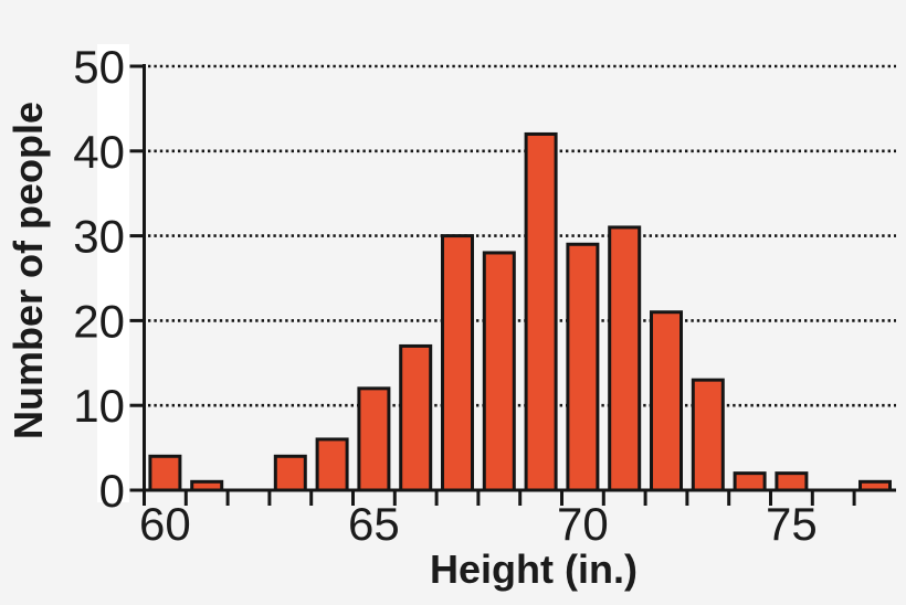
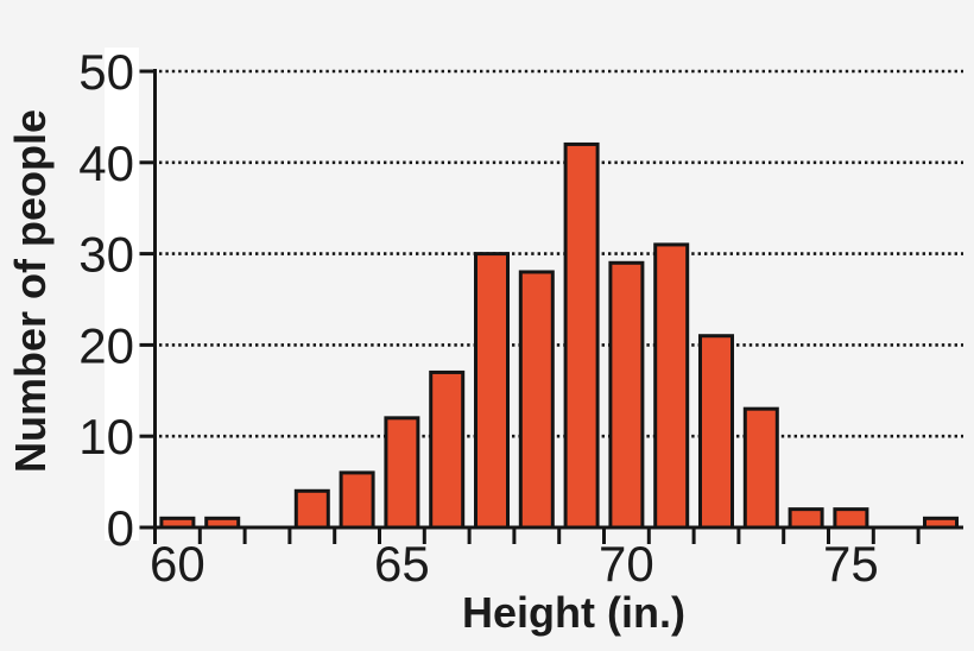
60: 4 -> 1
